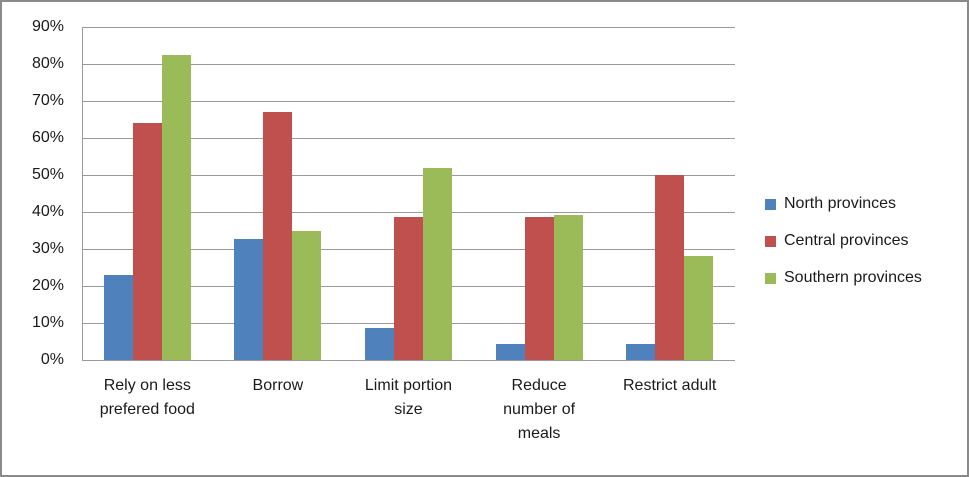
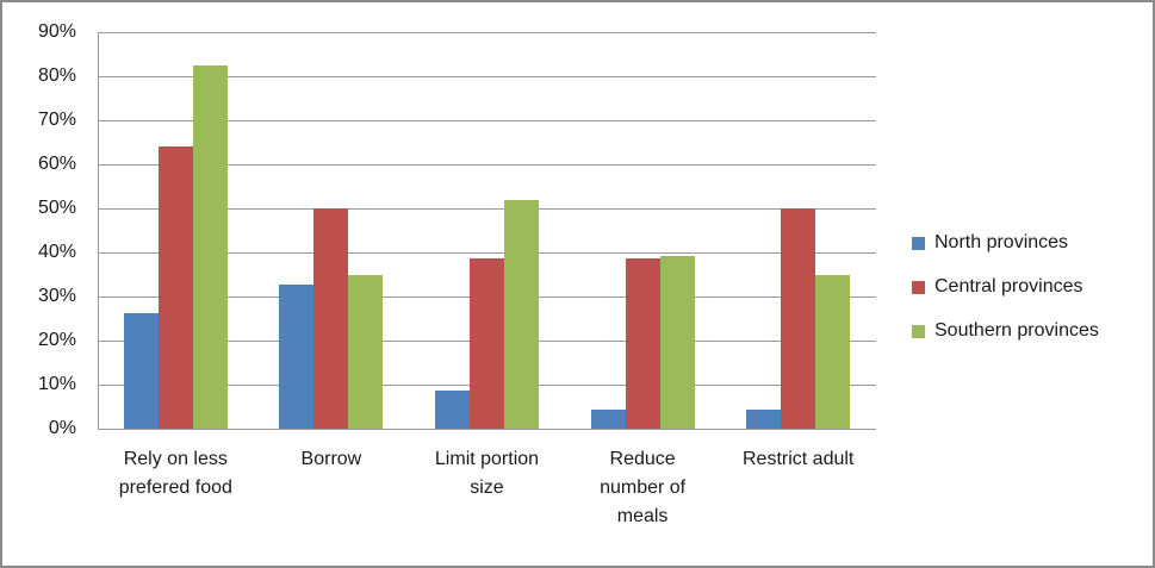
North provinces/Rely on less prefered food: 23% -> 26%
Central provinces/Borrow: 67% -> 50%
Southern provinces/Restrict adult: 28% -> 35%
